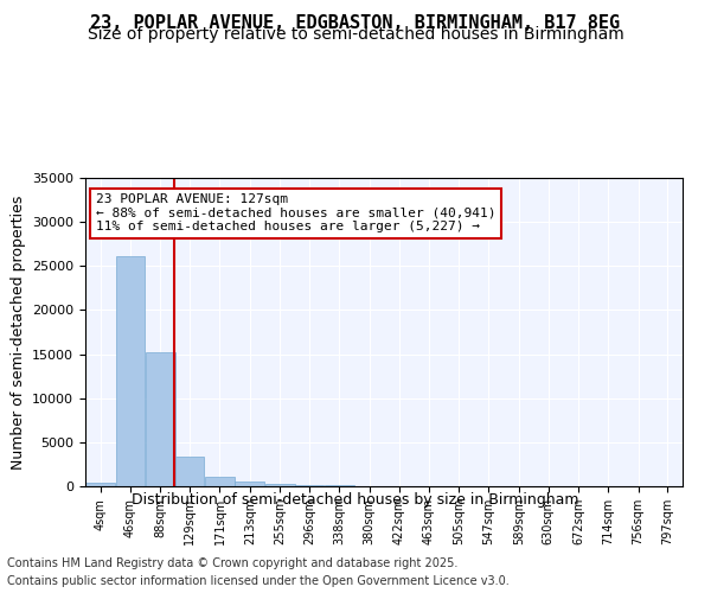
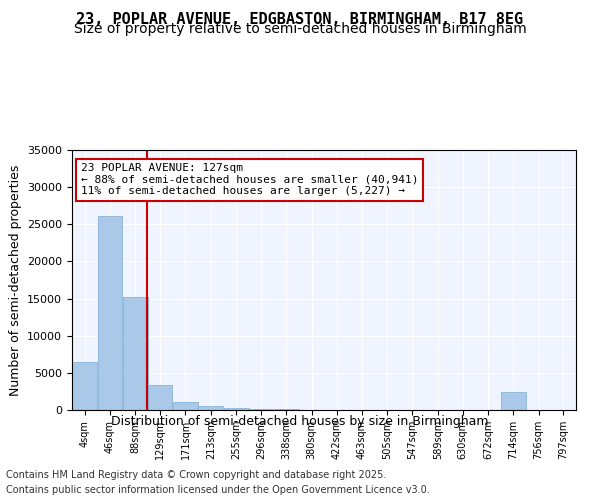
4sqm: 400 -> 6400
714sqm: 0 -> 2400
